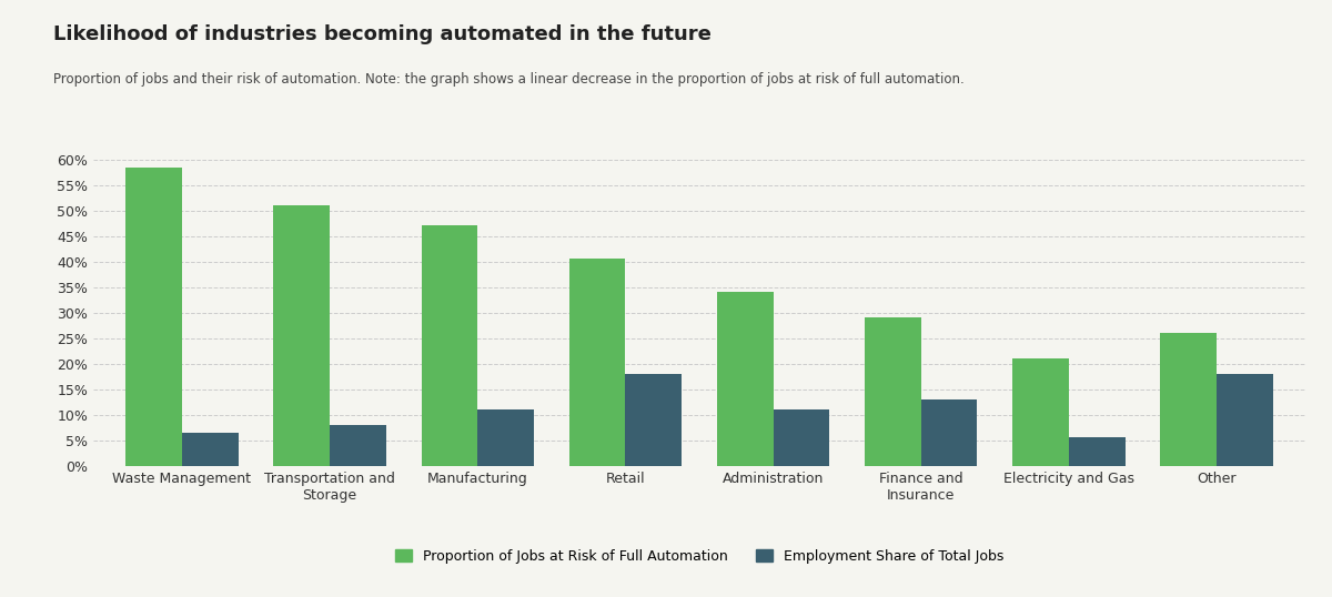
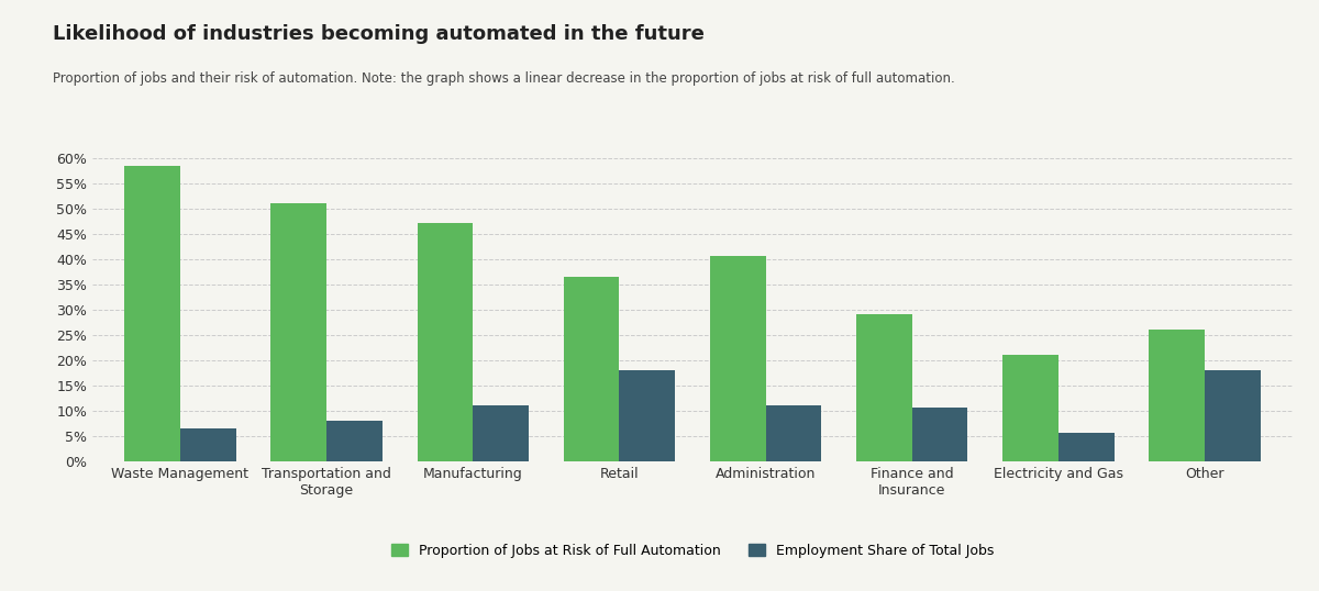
Proportion of Jobs at Risk of Full Automation/Retail: 40.5% -> 36.5%
Proportion of Jobs at Risk of Full Automation/Administration: 34.0% -> 40.5%
Employment Share of Total Jobs/Finance and Insurance: 13.0% -> 10.5%
